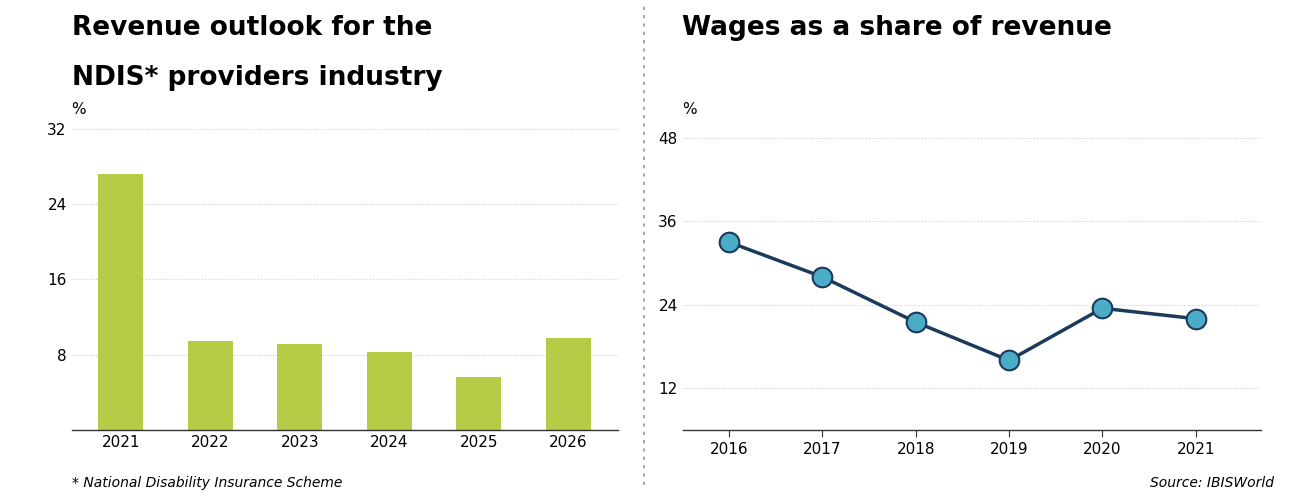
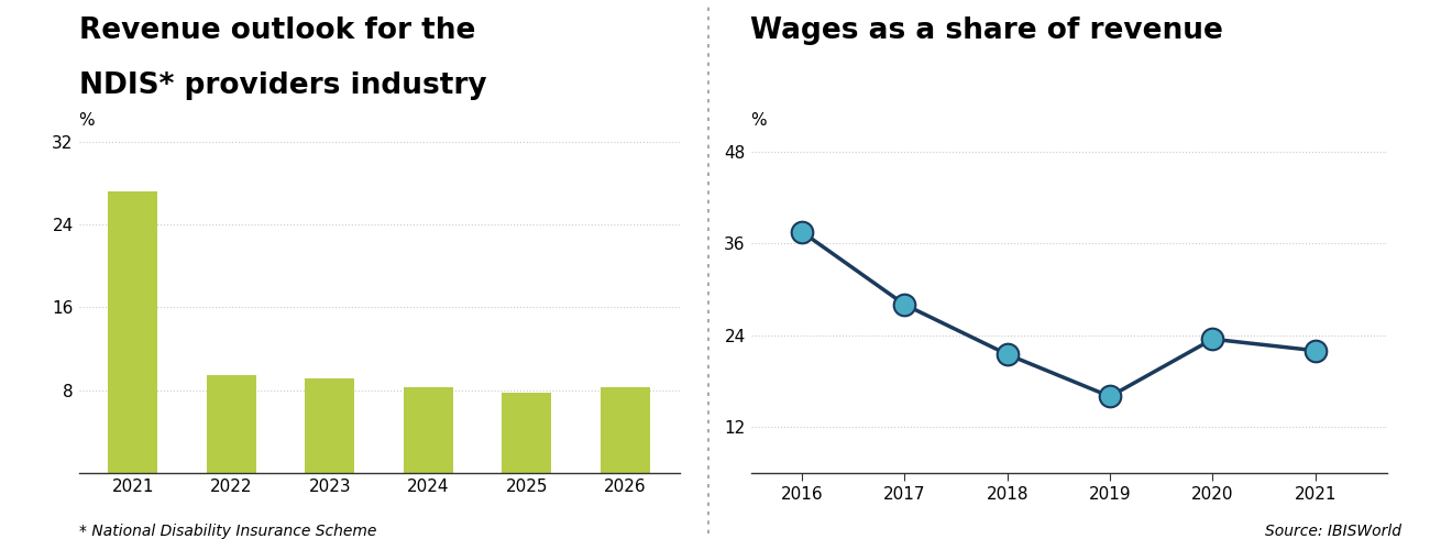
2025: 5.6 -> 7.8
2026: 9.8 -> 8.3
2016: 33.0 -> 37.5
